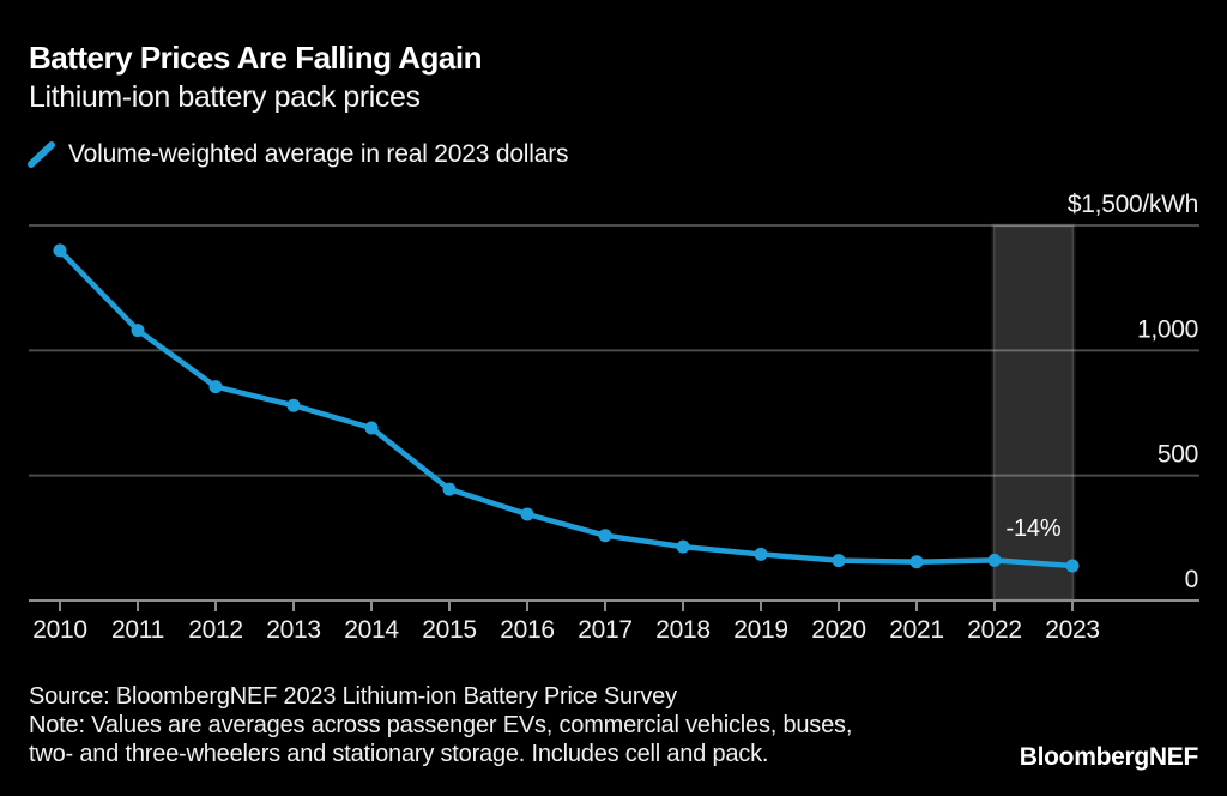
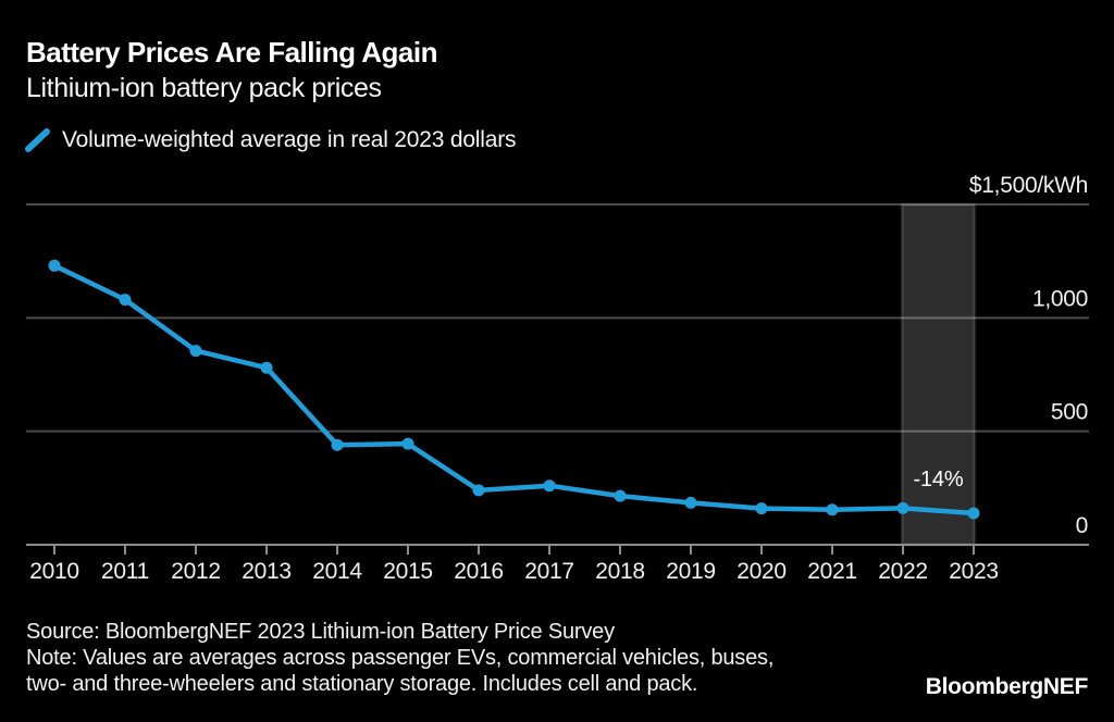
2010: 1400 -> 1230
2014: 690 -> 440
2016: 340 -> 240
